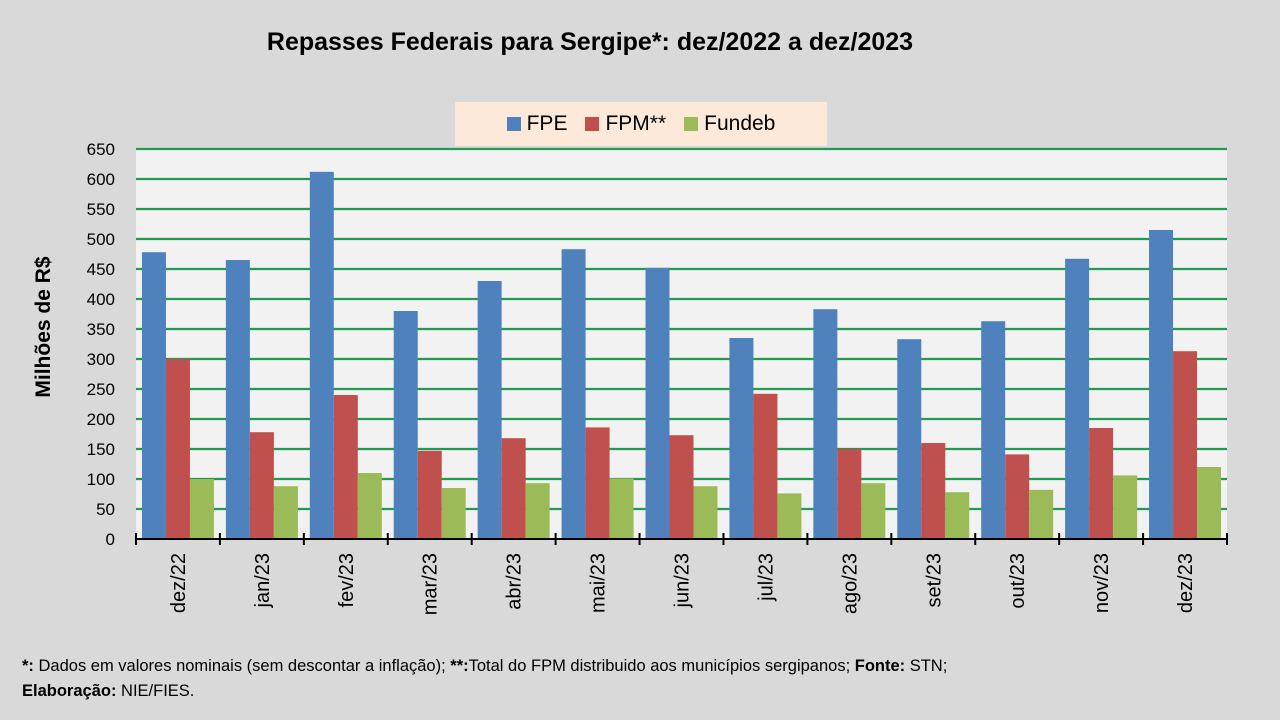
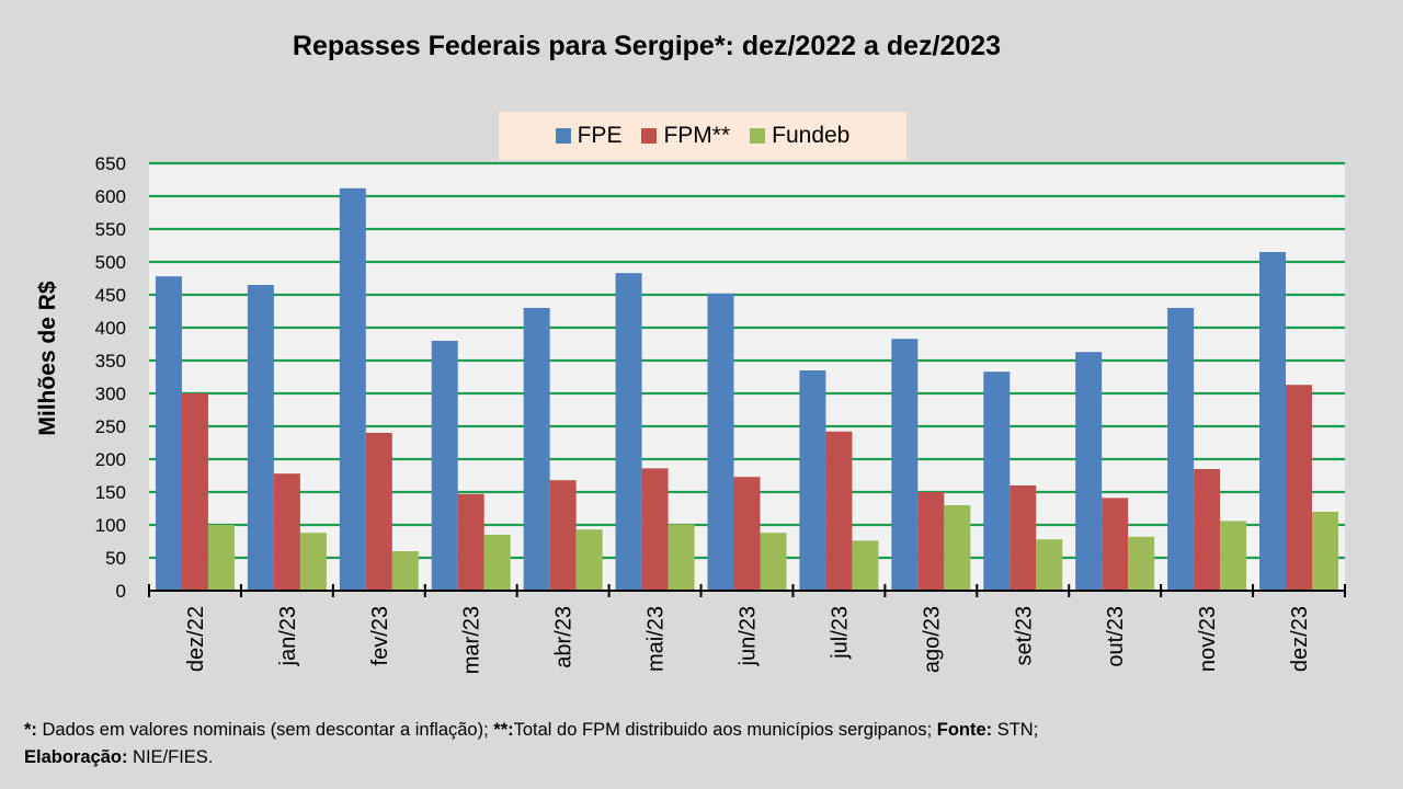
Fundeb/fev/23: 110 -> 60
Fundeb/ago/23: 90 -> 130
FPE/nov/23: 470 -> 430
